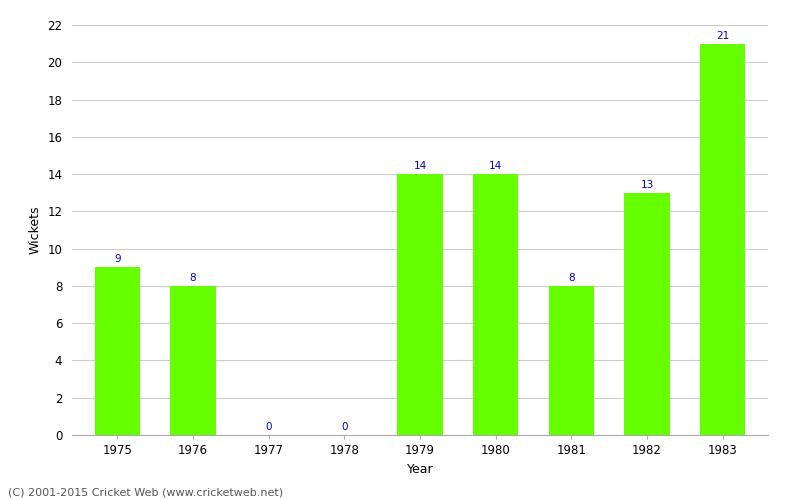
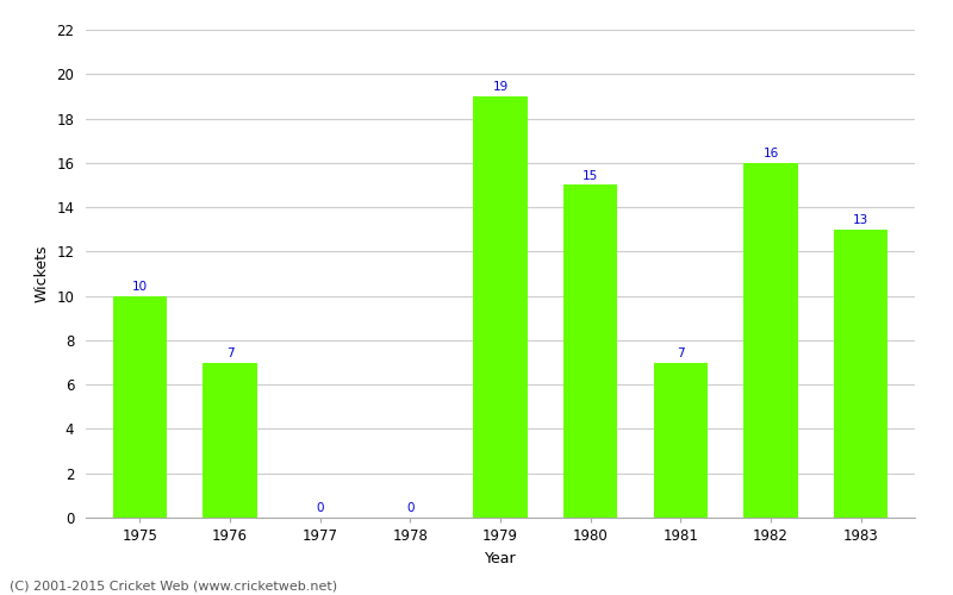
1975: 9 -> 10
1976: 8 -> 7
1979: 14 -> 19
1980: 14 -> 15
1981: 8 -> 7
1982: 13 -> 16
1983: 21 -> 13
